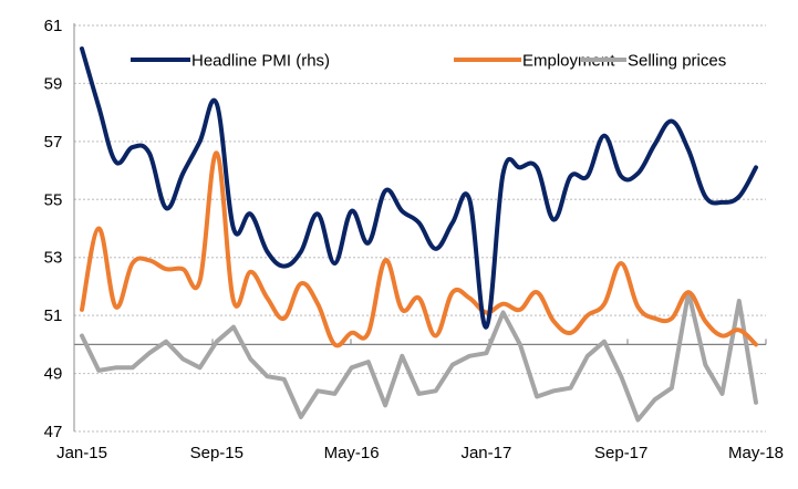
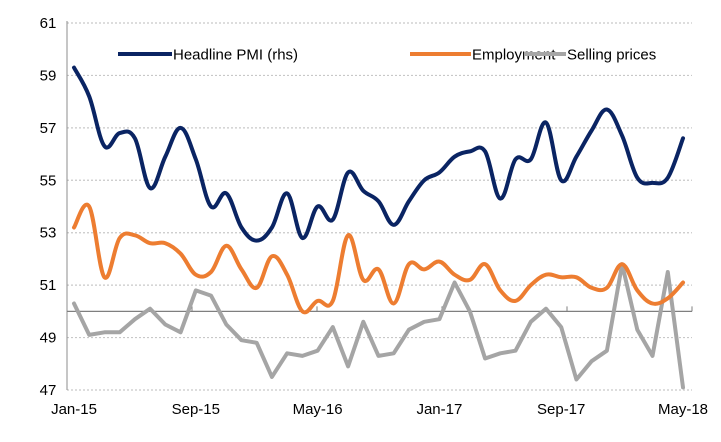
Headline PMI (rhs)/Jan-15: 60.2 -> 59.3
Employment/Jan-15: 51.2 -> 53.2
Headline PMI (rhs)/Sep-15: 58.3 -> 55.8
Employment/Sep-15: 56.6 -> 51.4
Selling prices/Sep-15: 50.1 -> 50.8
Headline PMI (rhs)/May-16: 54.6 -> 54.0
Selling prices/May-16: 49.2 -> 48.5
Headline PMI (rhs)/Jan-17: 50.6 -> 55.3
Employment/Jan-17: 51.1 -> 51.9
Headline PMI (rhs)/Sep-17: 55.8 -> 55.0
Employment/Sep-17: 52.8 -> 51.3
Selling prices/Sep-17: 48.9 -> 49.4
Headline PMI (rhs)/May-18: 56.1 -> 56.6
Employment/May-18: 50.0 -> 51.1
Selling prices/May-18: 48.0 -> 47.1
